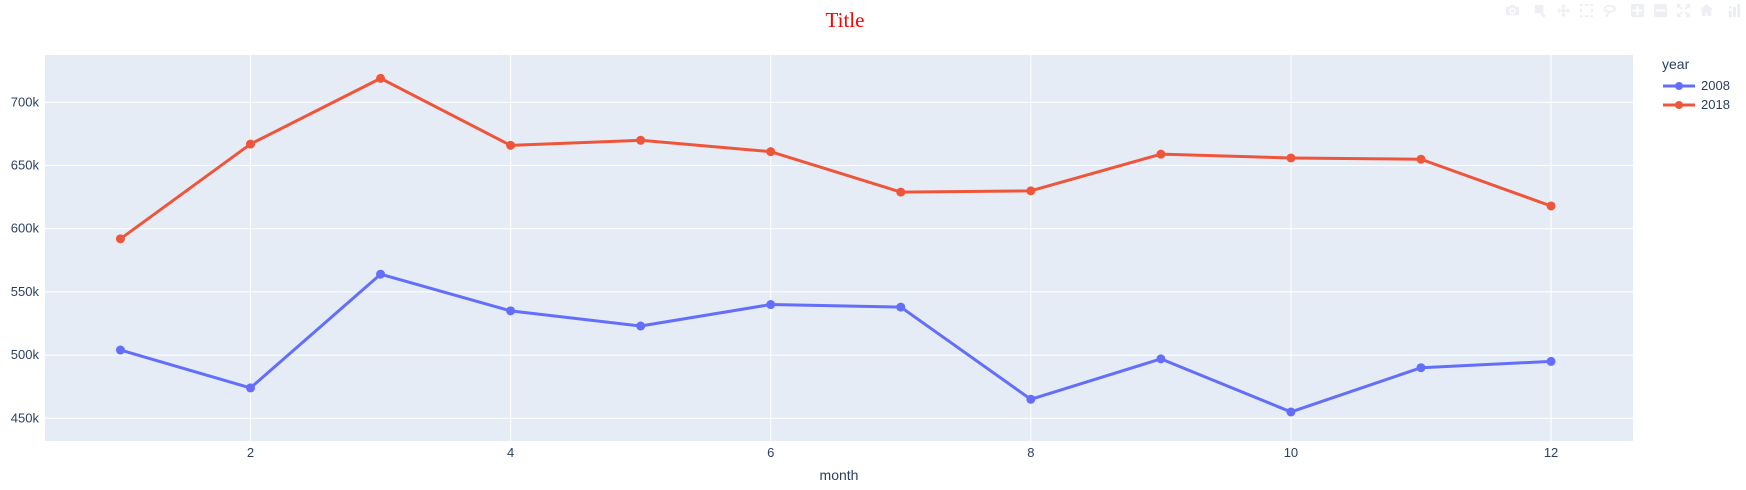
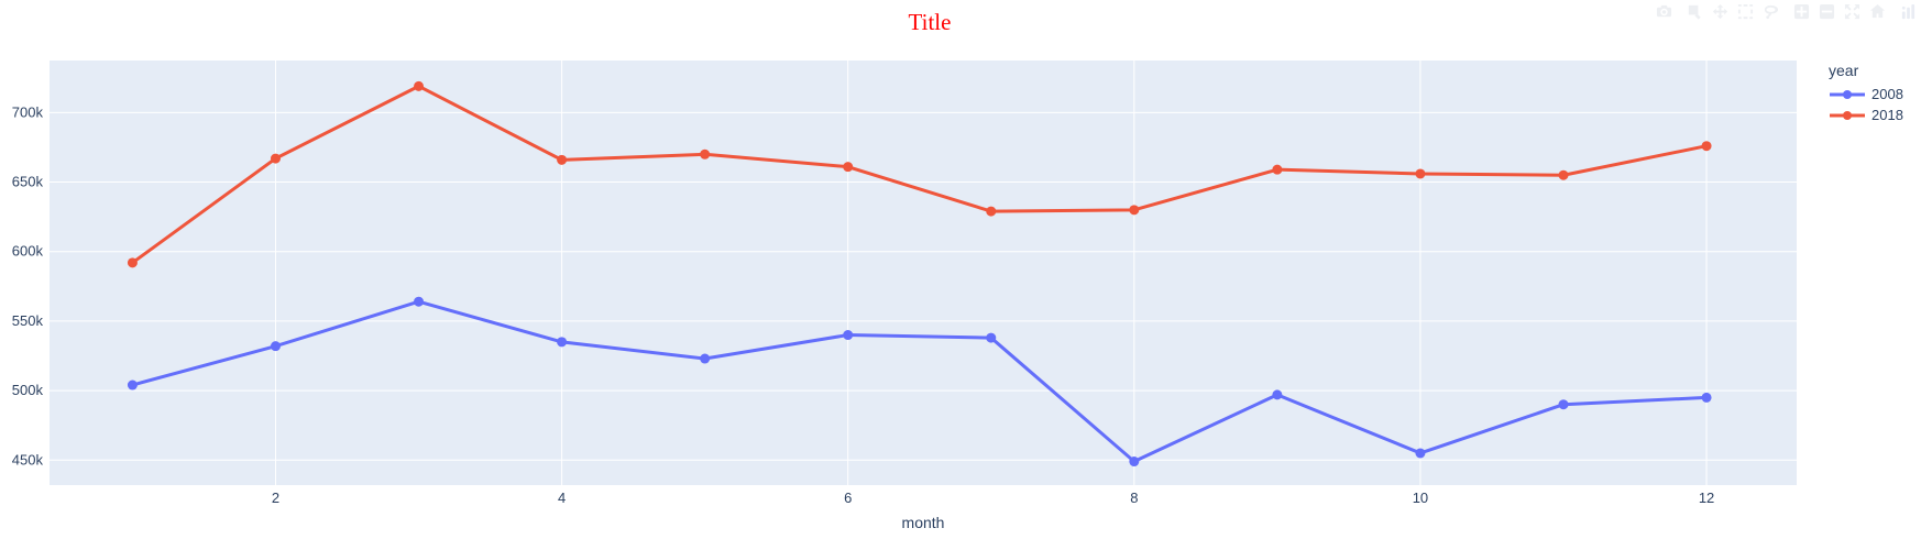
2008/2: 474k -> 532k
2008/8: 465k -> 449k
2018/12: 618k -> 676k
